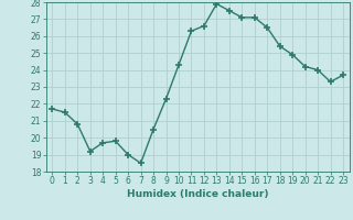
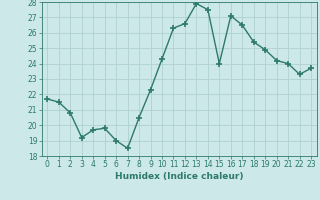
15: 27.1 -> 24.0
